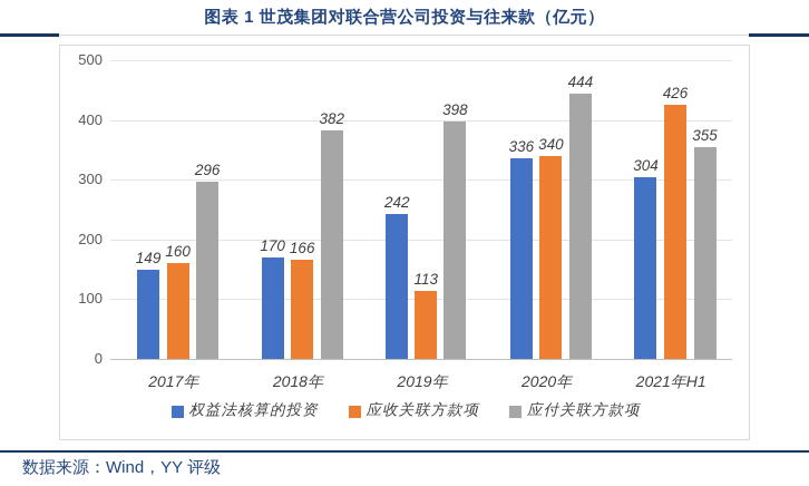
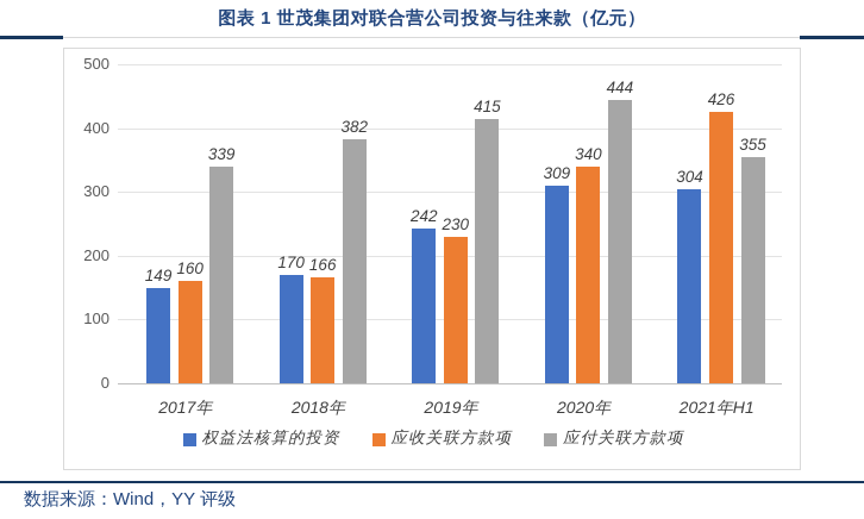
应付关联方款项/2017年: 296 -> 339
应收关联方款项/2019年: 113 -> 230
应付关联方款项/2019年: 398 -> 415
权益法核算的投资/2020年: 336 -> 309
